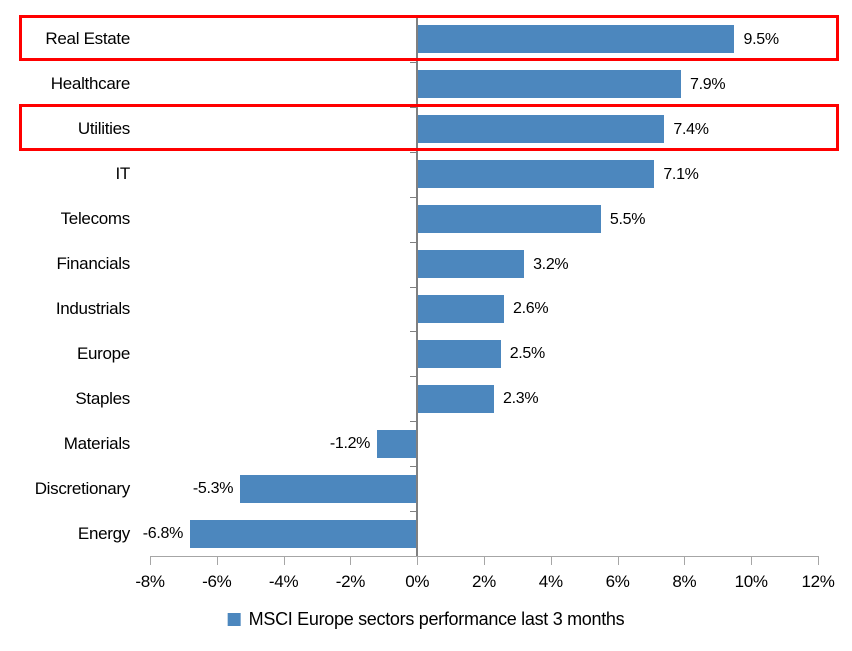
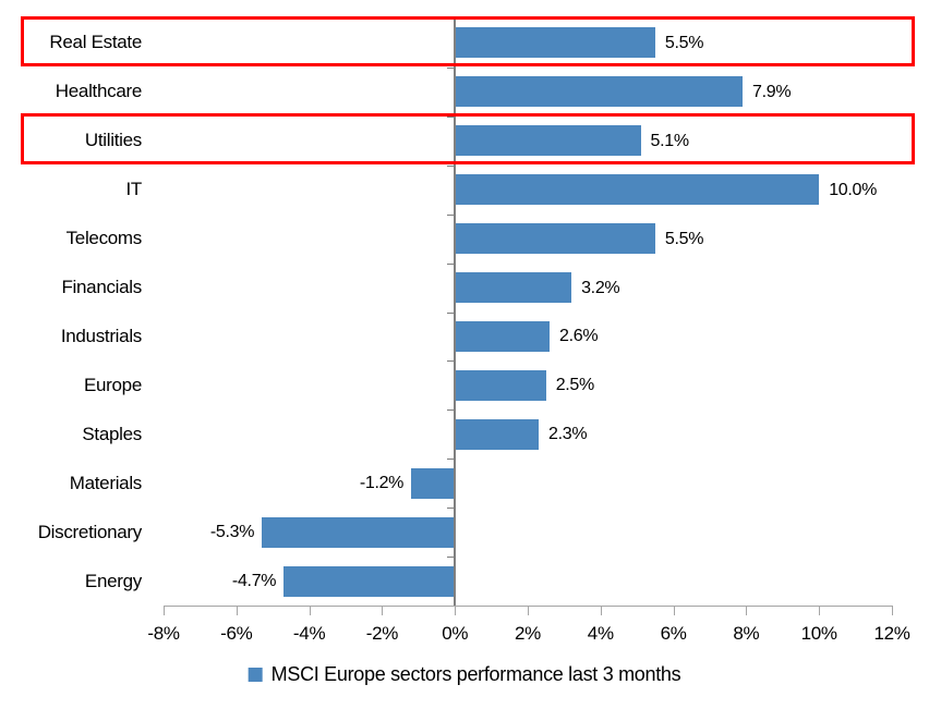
Real Estate: 9.5% -> 5.5%
Utilities: 7.4% -> 5.1%
IT: 7.1% -> 10.0%
Energy: -6.8% -> -4.7%
